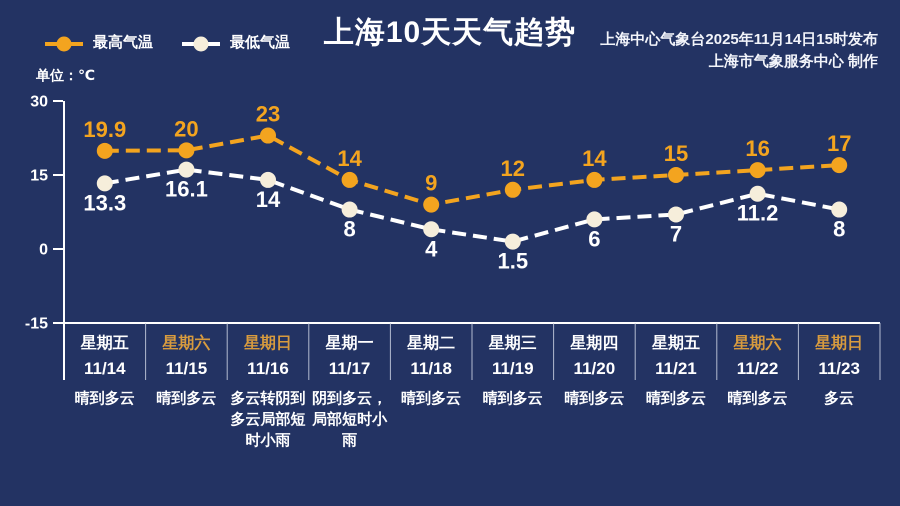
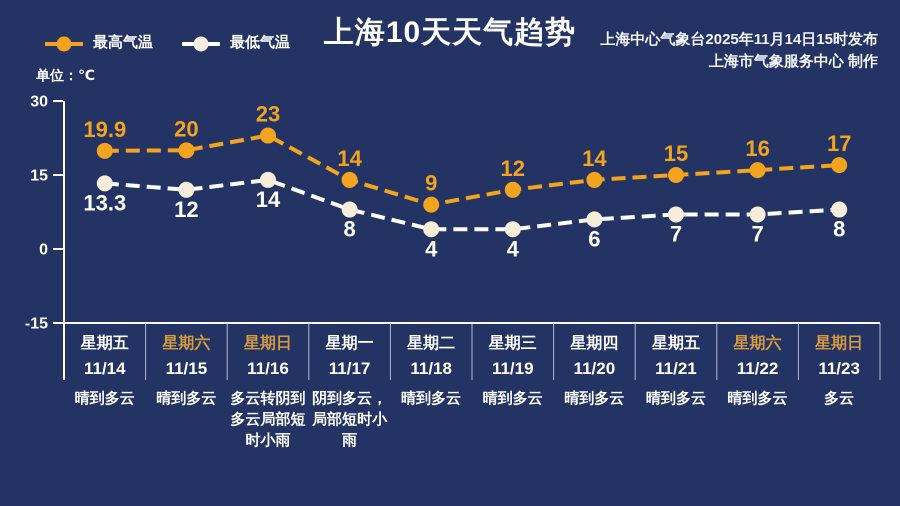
最低气温/11/15: 16.1 -> 12
最低气温/11/19: 1.5 -> 4
最低气温/11/22: 11.2 -> 7
